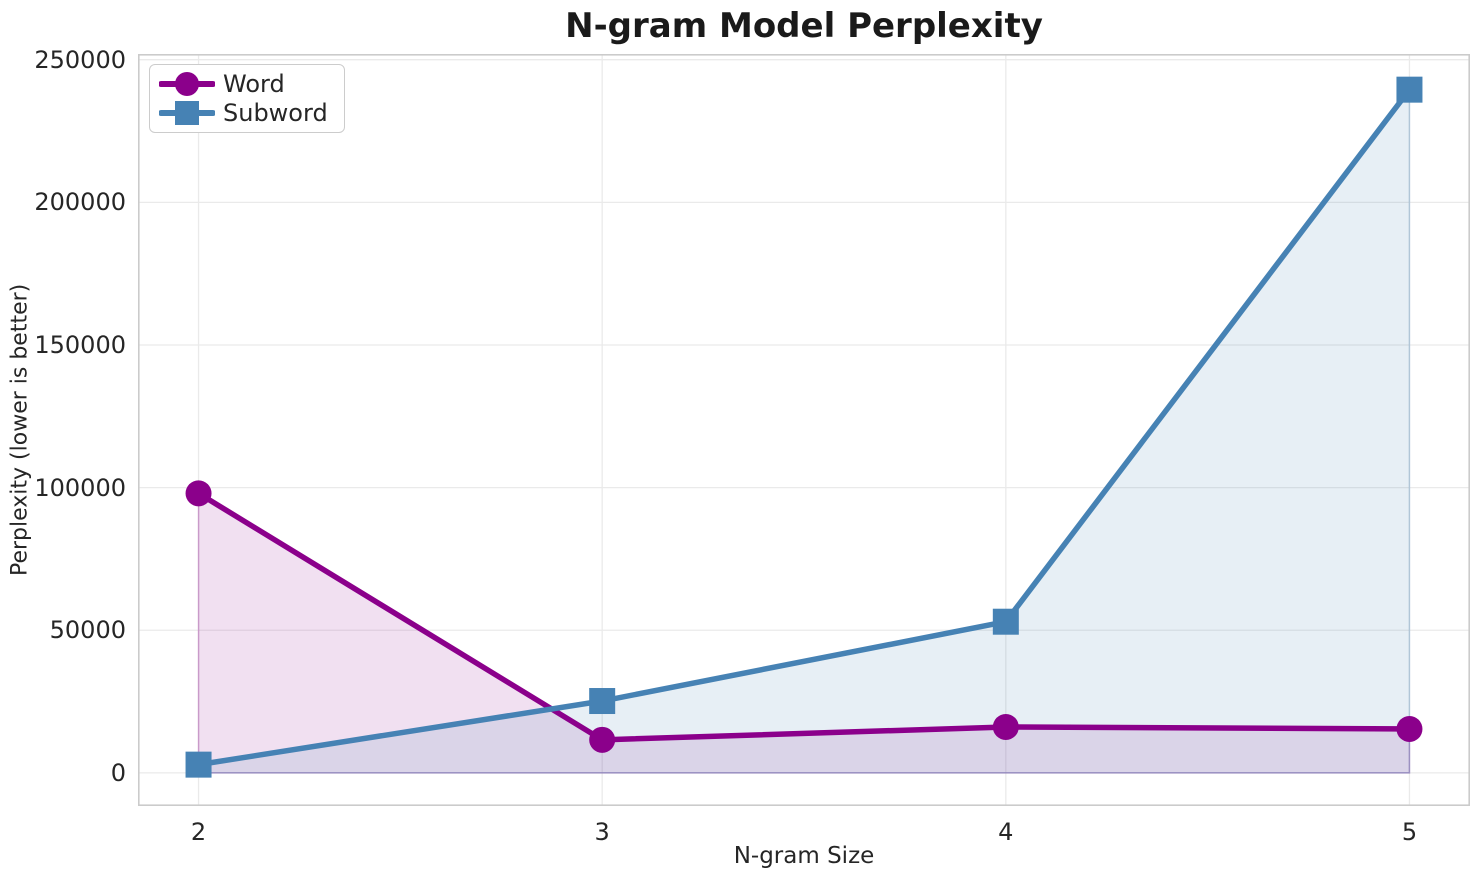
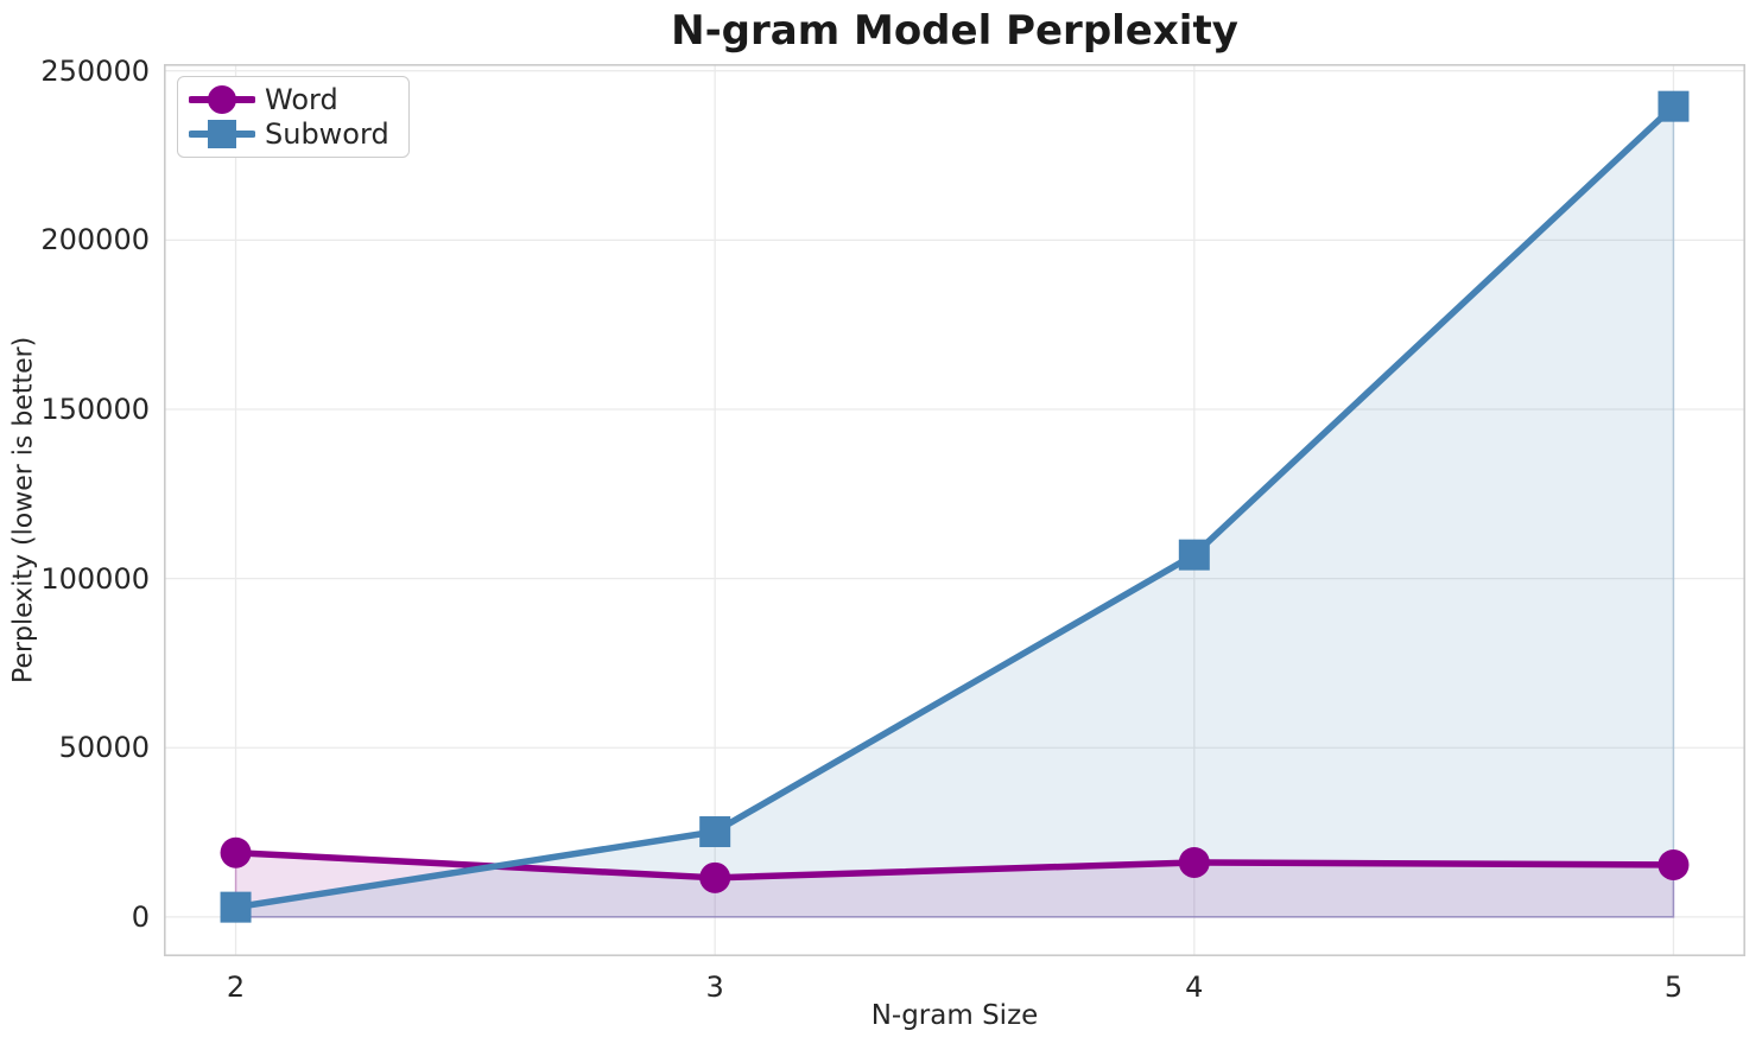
Word/2: 98000 -> 19000
Subword/4: 53000 -> 107000
